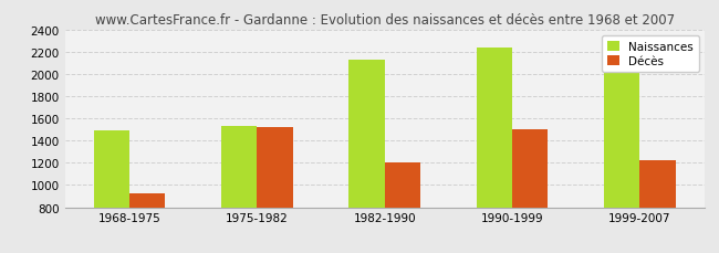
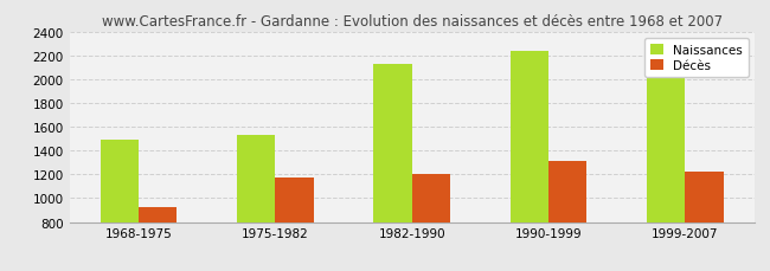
Décès/1975-1982: 1520 -> 1170
Décès/1990-1999: 1500 -> 1310
